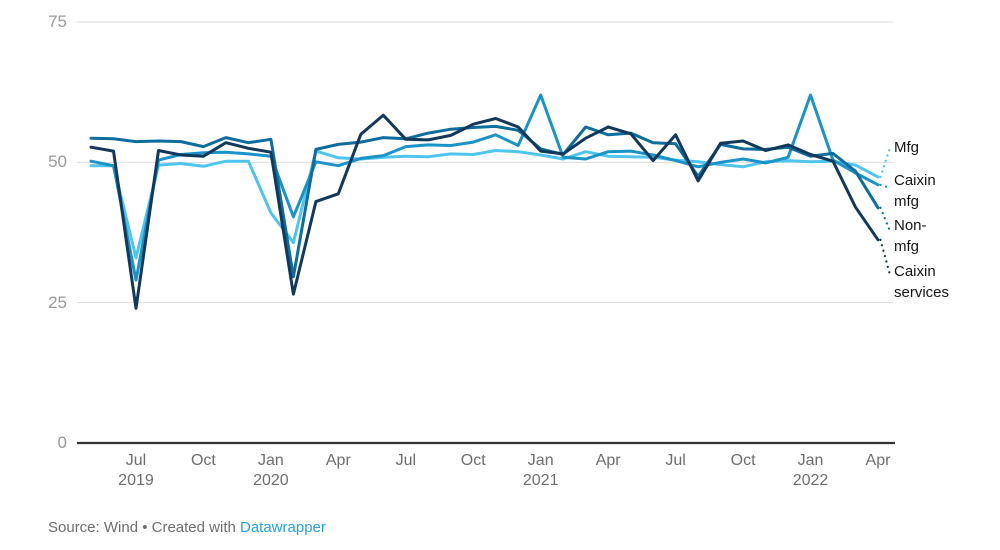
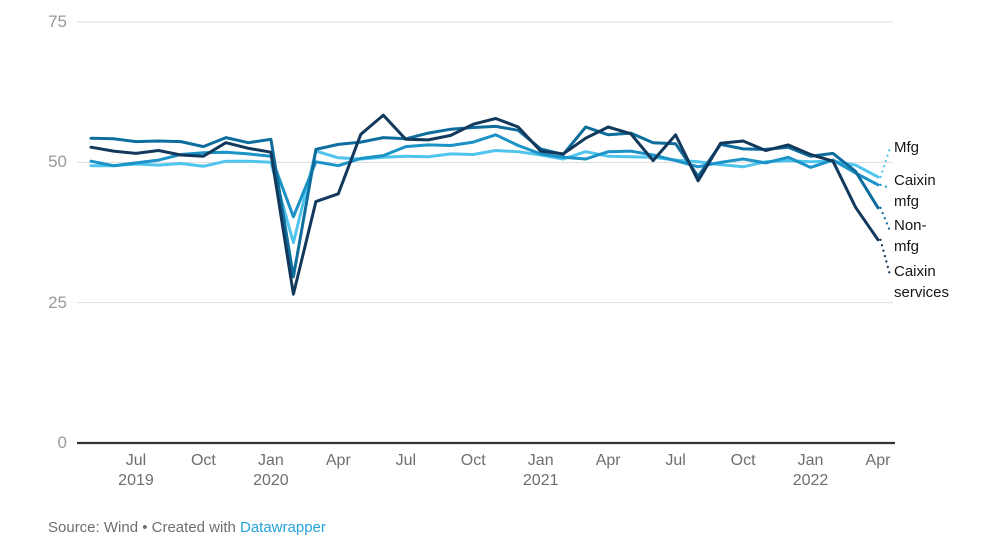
Mfg/Jul 2019: 33 -> 50
Caixin mfg/Jul 2019: 29 -> 50
Caixin services/Jul 2019: 24 -> 52
Mfg/Jan 2020: 41 -> 50
Caixin mfg/Jan 2021: 62 -> 52
Caixin mfg/Jan 2022: 62 -> 49
